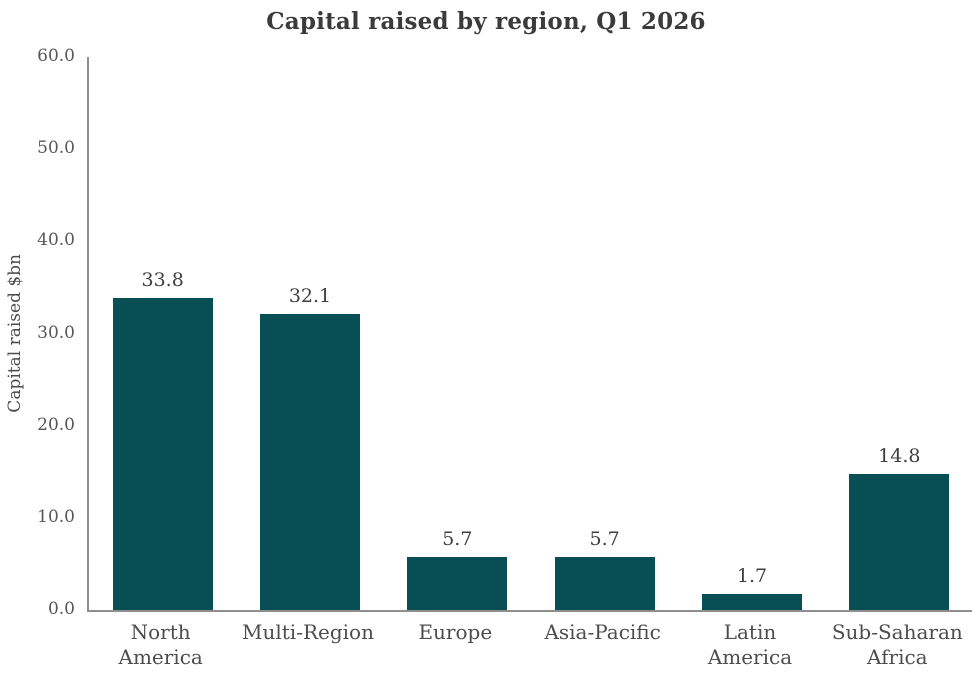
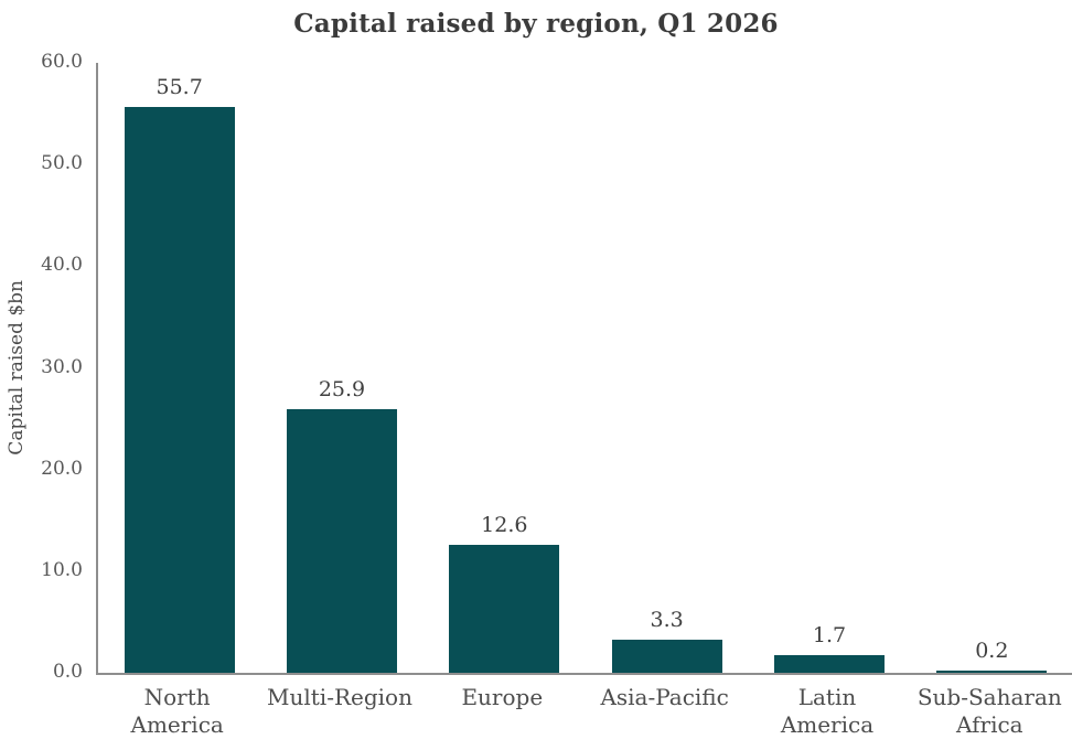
North America: 33.8 -> 55.7
Multi-Region: 32.1 -> 25.9
Europe: 5.7 -> 12.6
Asia-Pacific: 5.7 -> 3.3
Sub-Saharan Africa: 14.8 -> 0.2
